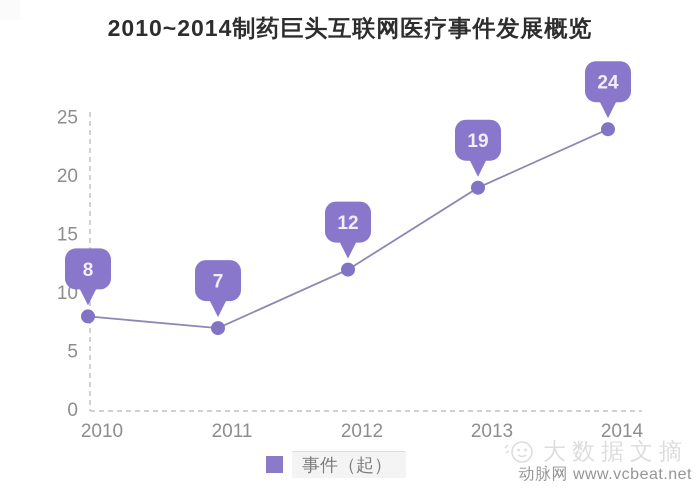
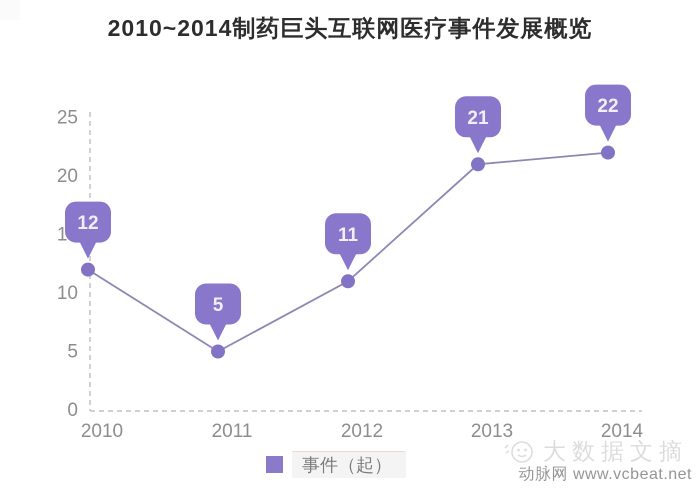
2010: 8 -> 12
2011: 7 -> 5
2012: 12 -> 11
2013: 19 -> 21
2014: 24 -> 22
